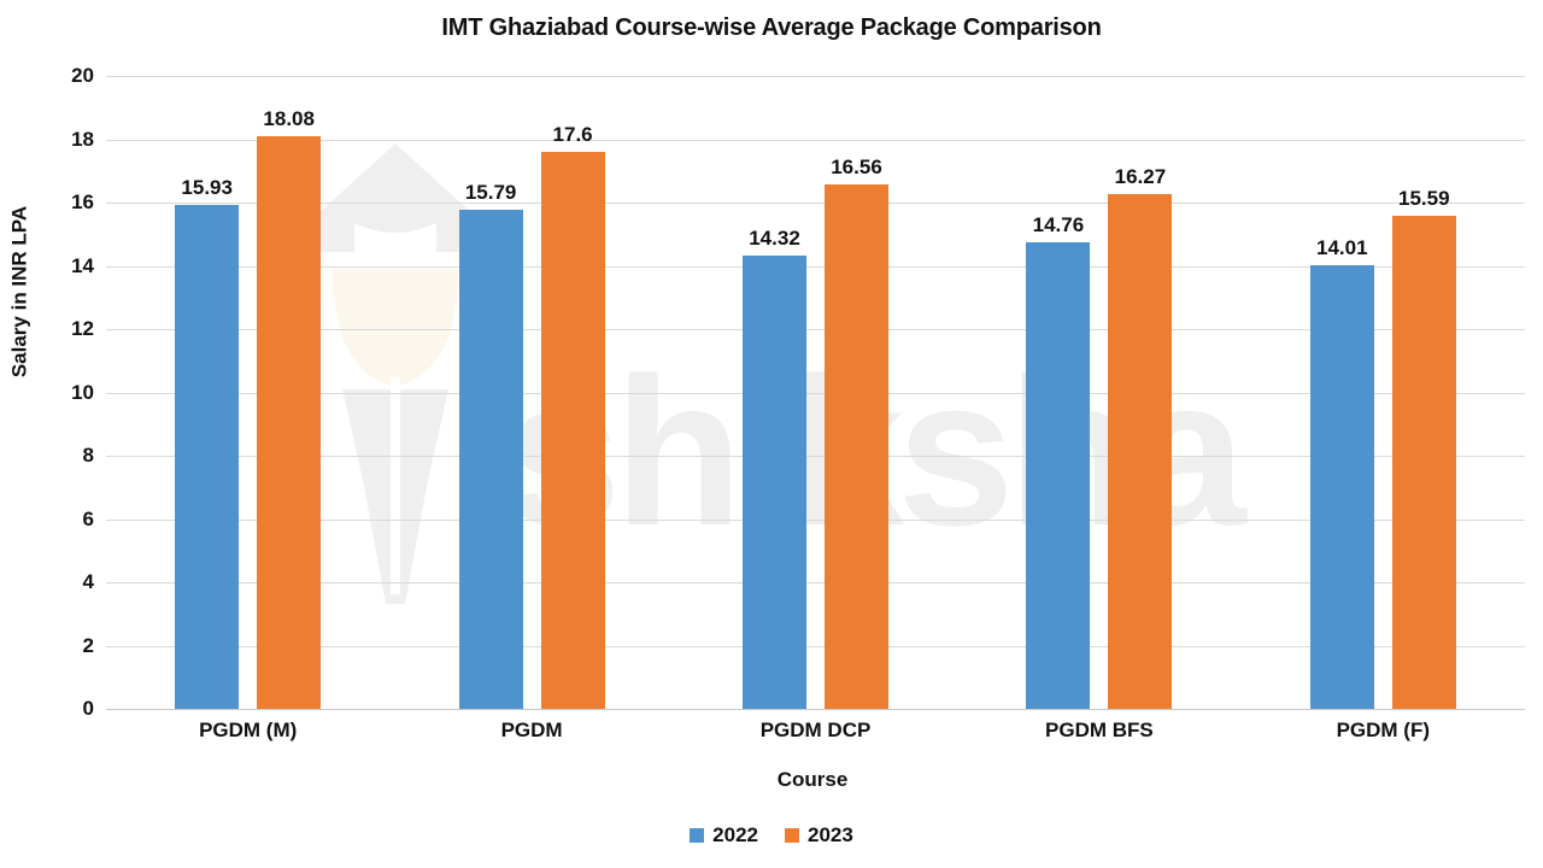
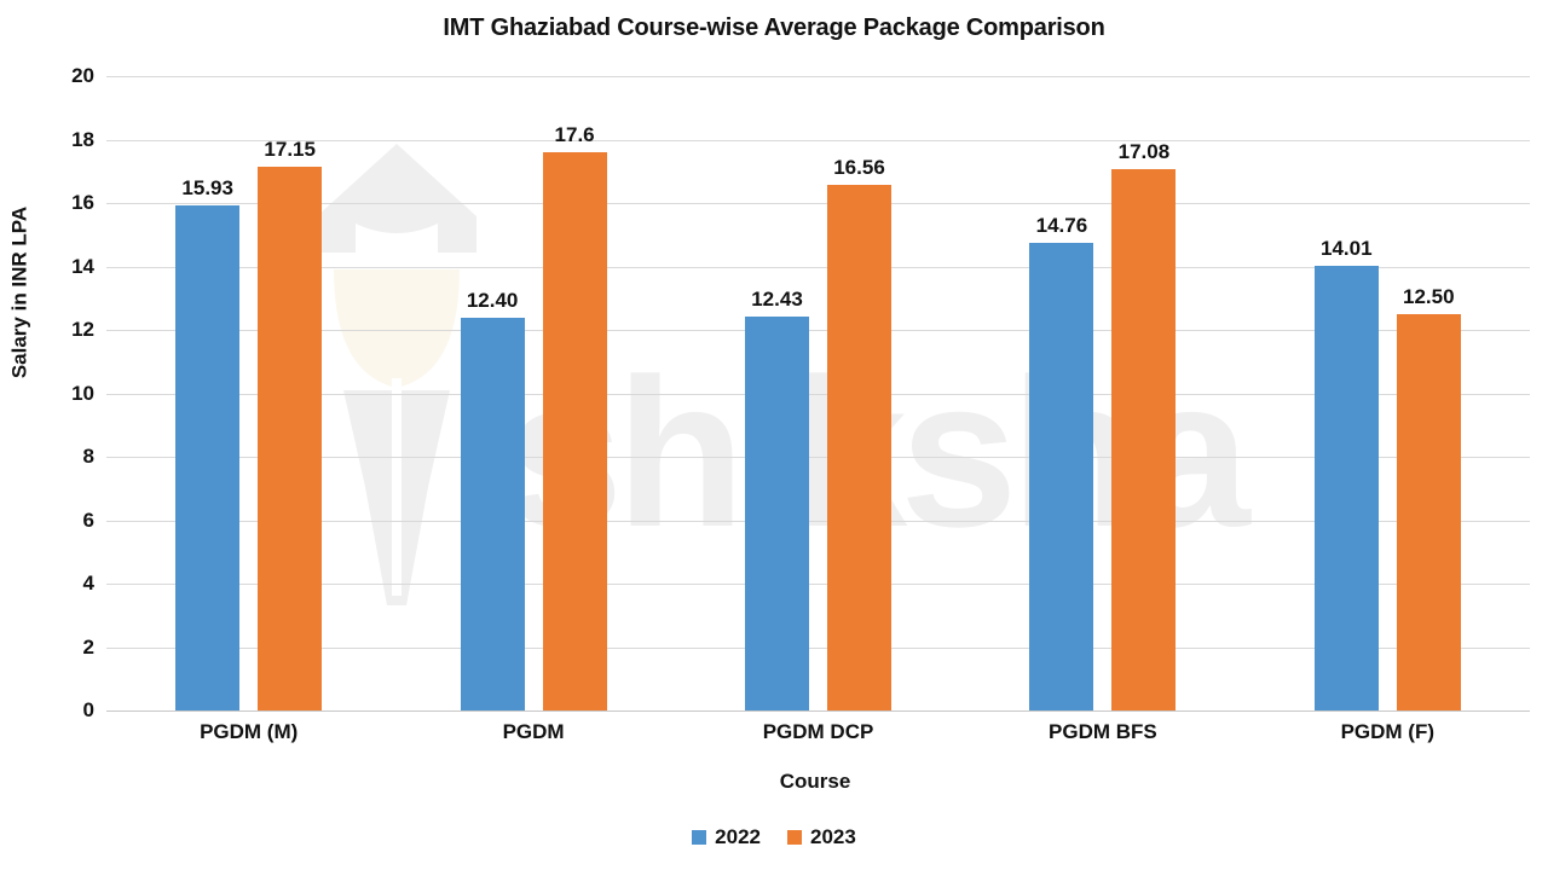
2023/PGDM (M): 18.08 -> 17.15
2022/PGDM: 15.79 -> 12.40
2022/PGDM DCP: 14.32 -> 12.43
2023/PGDM BFS: 16.27 -> 17.08
2023/PGDM (F): 15.59 -> 12.50
